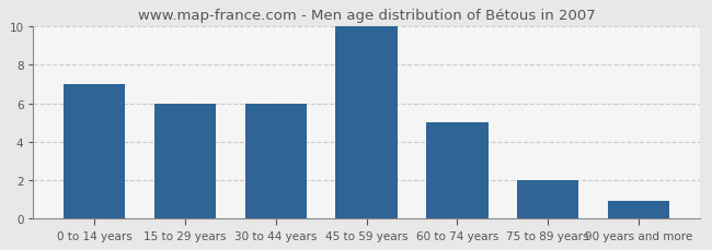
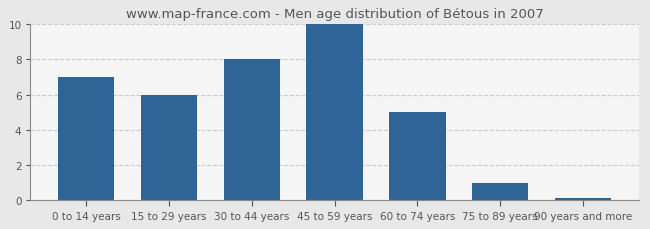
30 to 44 years: 6.0 -> 8.0
75 to 89 years: 2.0 -> 1.0
90 years and more: 0.9 -> 0.1
